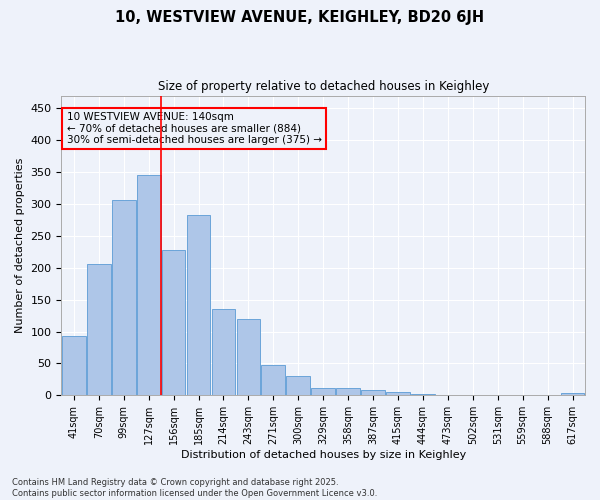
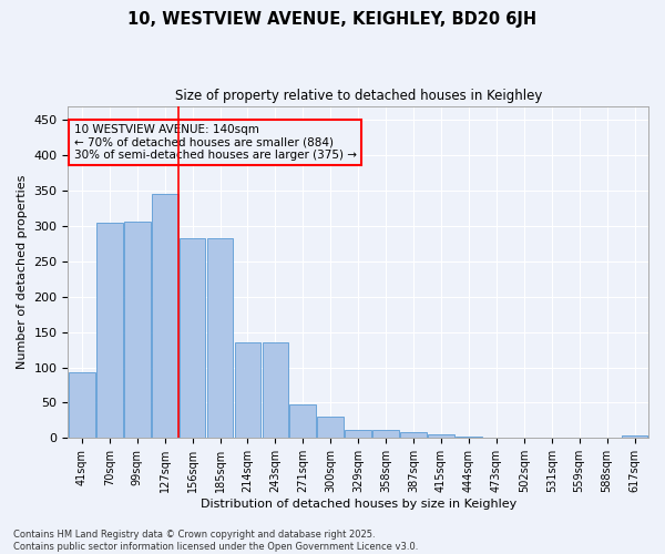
70sqm: 206 -> 305
156sqm: 228 -> 282
243sqm: 120 -> 135
